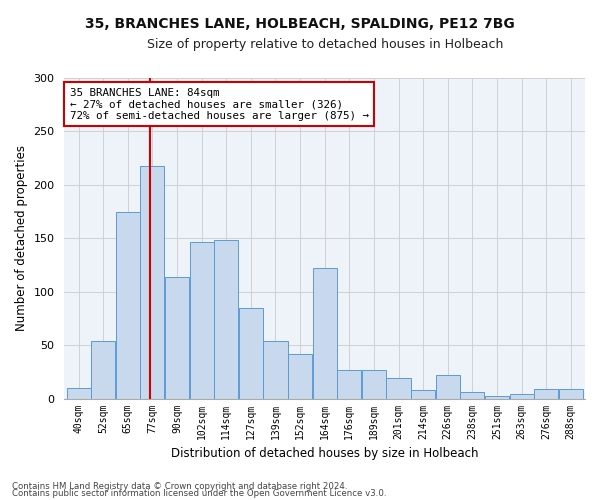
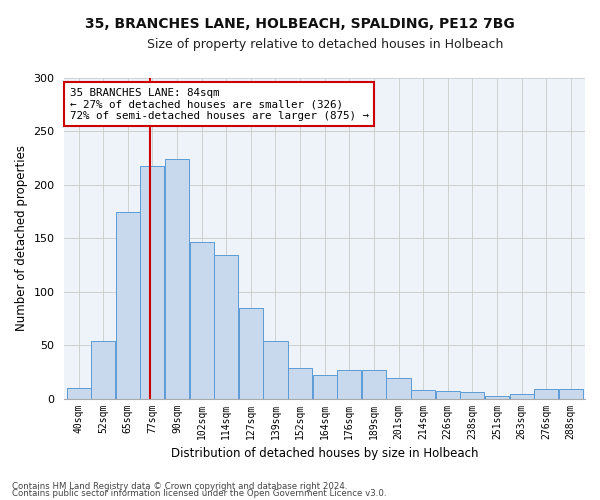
90sqm: 114 -> 224
114sqm: 148 -> 134
152sqm: 42 -> 29
164sqm: 122 -> 22
226sqm: 22 -> 7
